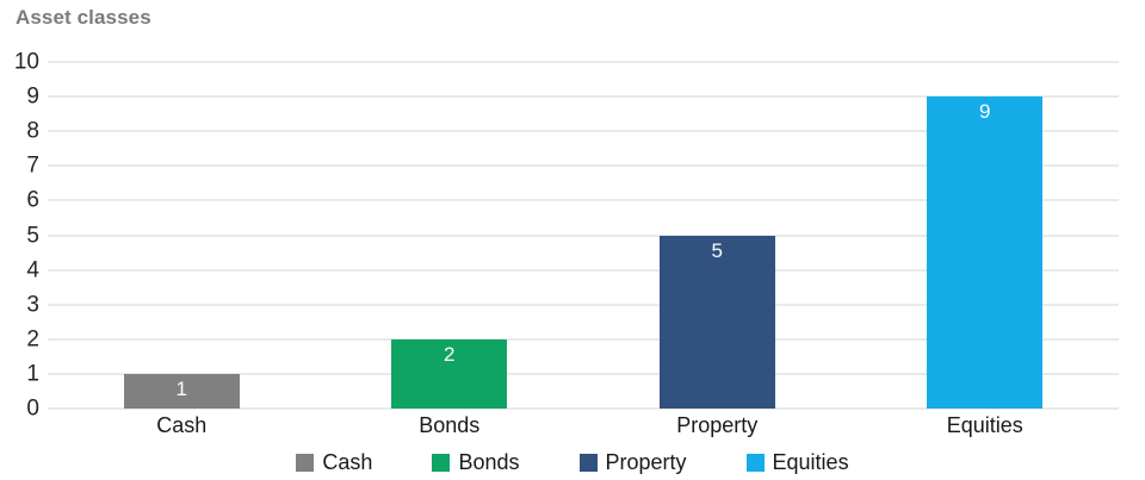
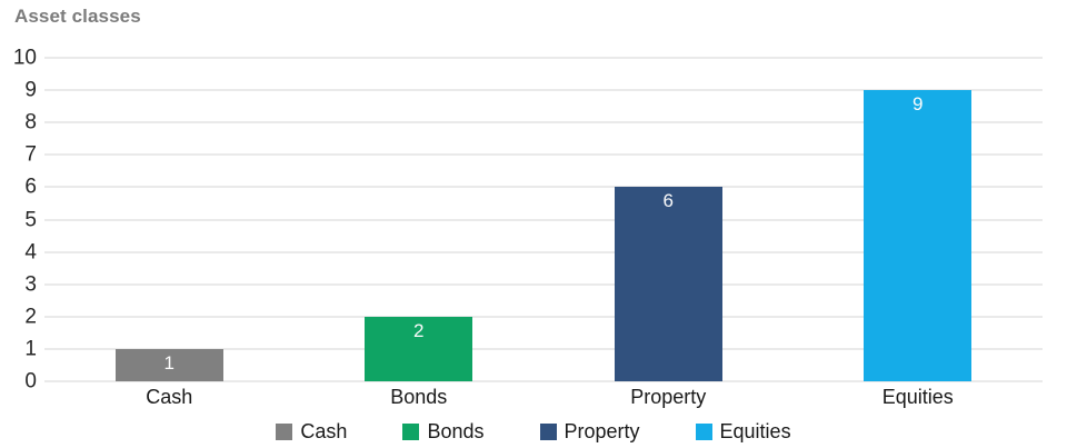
Property: 5 -> 6
